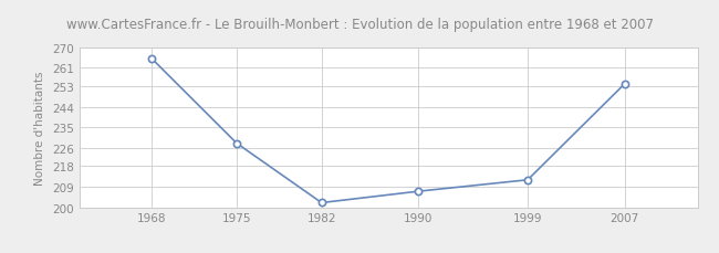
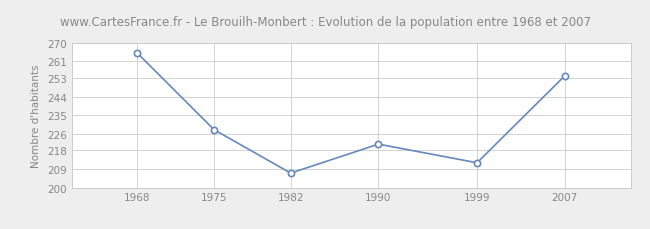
1982: 202 -> 207
1990: 207 -> 221
